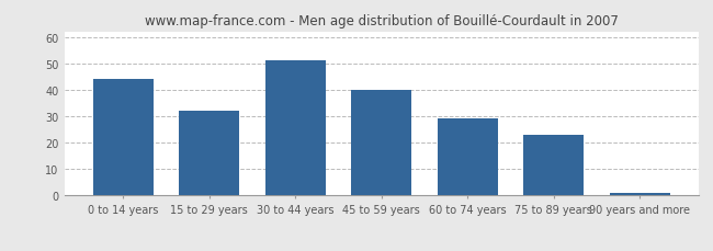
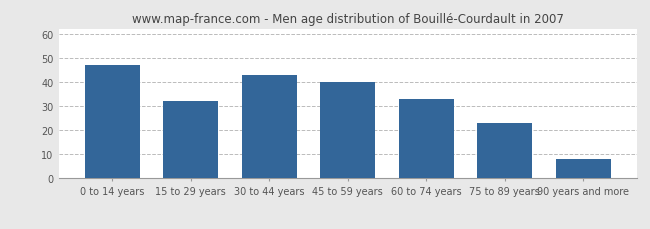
0 to 14 years: 44 -> 47
30 to 44 years: 51 -> 43
60 to 74 years: 29 -> 33
90 years and more: 1 -> 8
